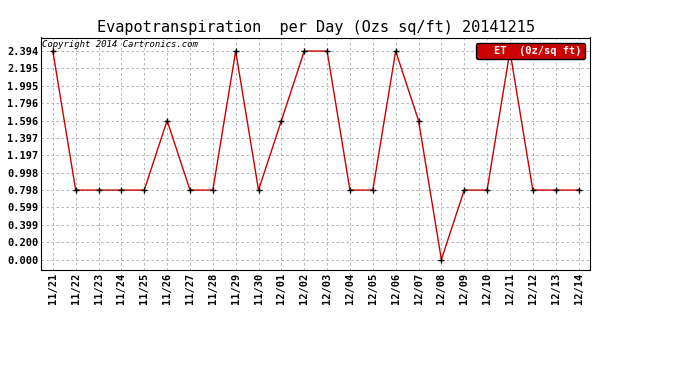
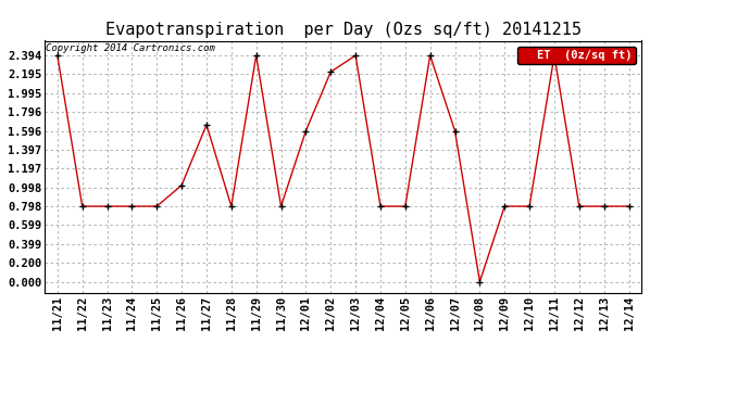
11/26: 1.60 -> 1.02
11/27: 0.80 -> 1.66
12/02: 2.39 -> 2.22
